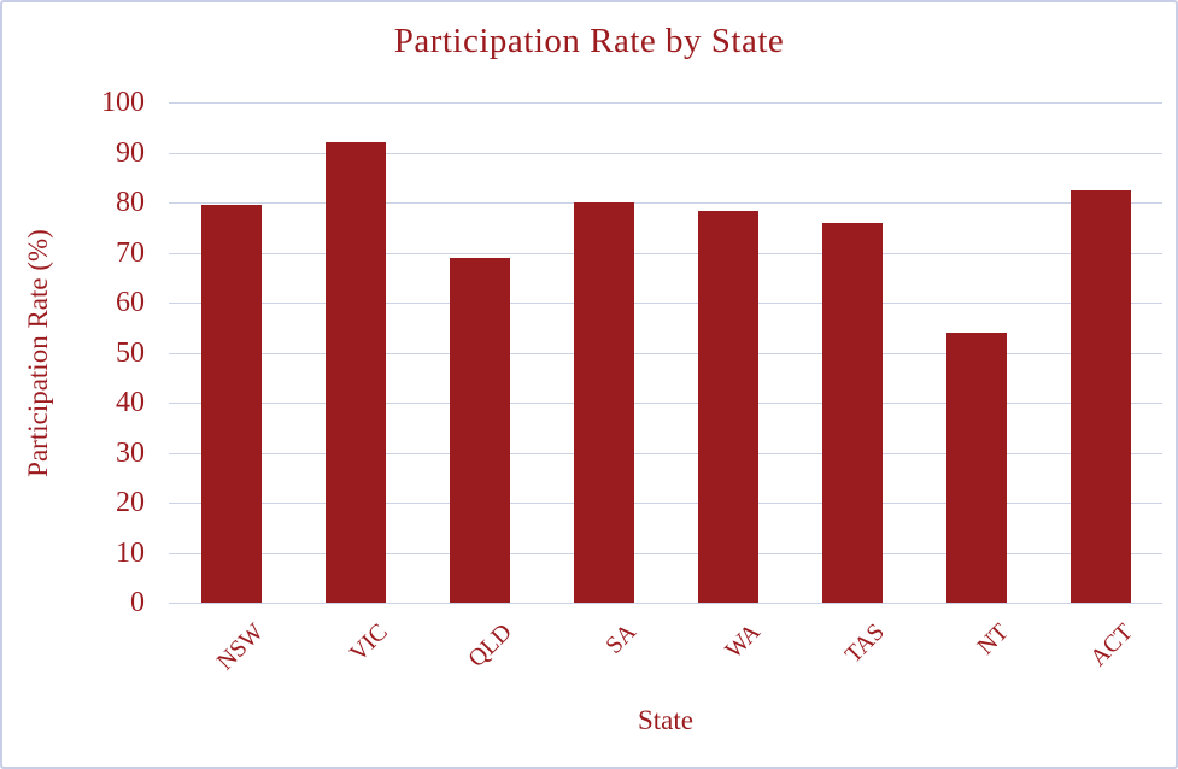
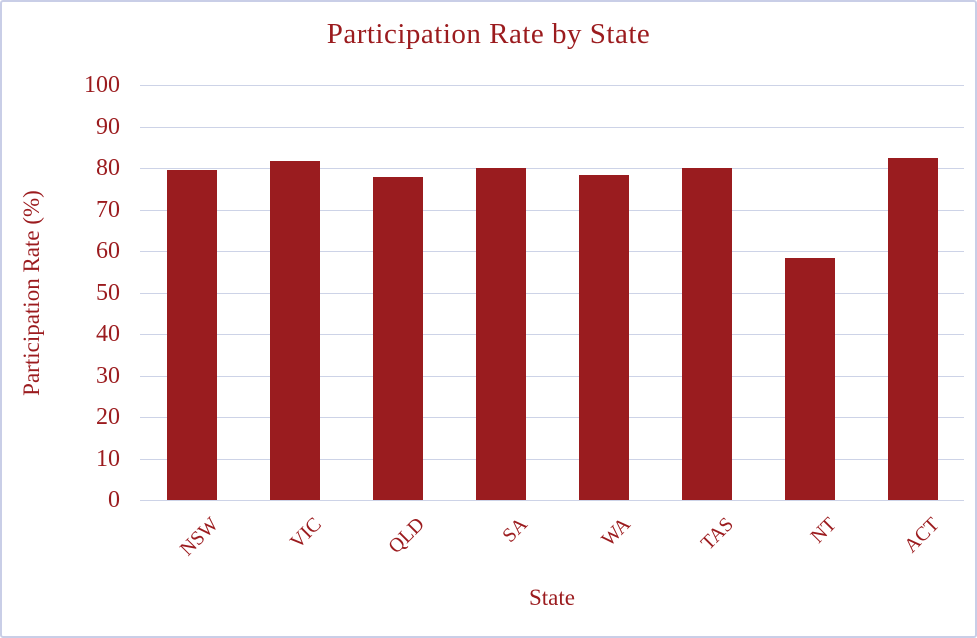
VIC: 92 -> 82
QLD: 69 -> 78
TAS: 76 -> 80
NT: 54 -> 58
